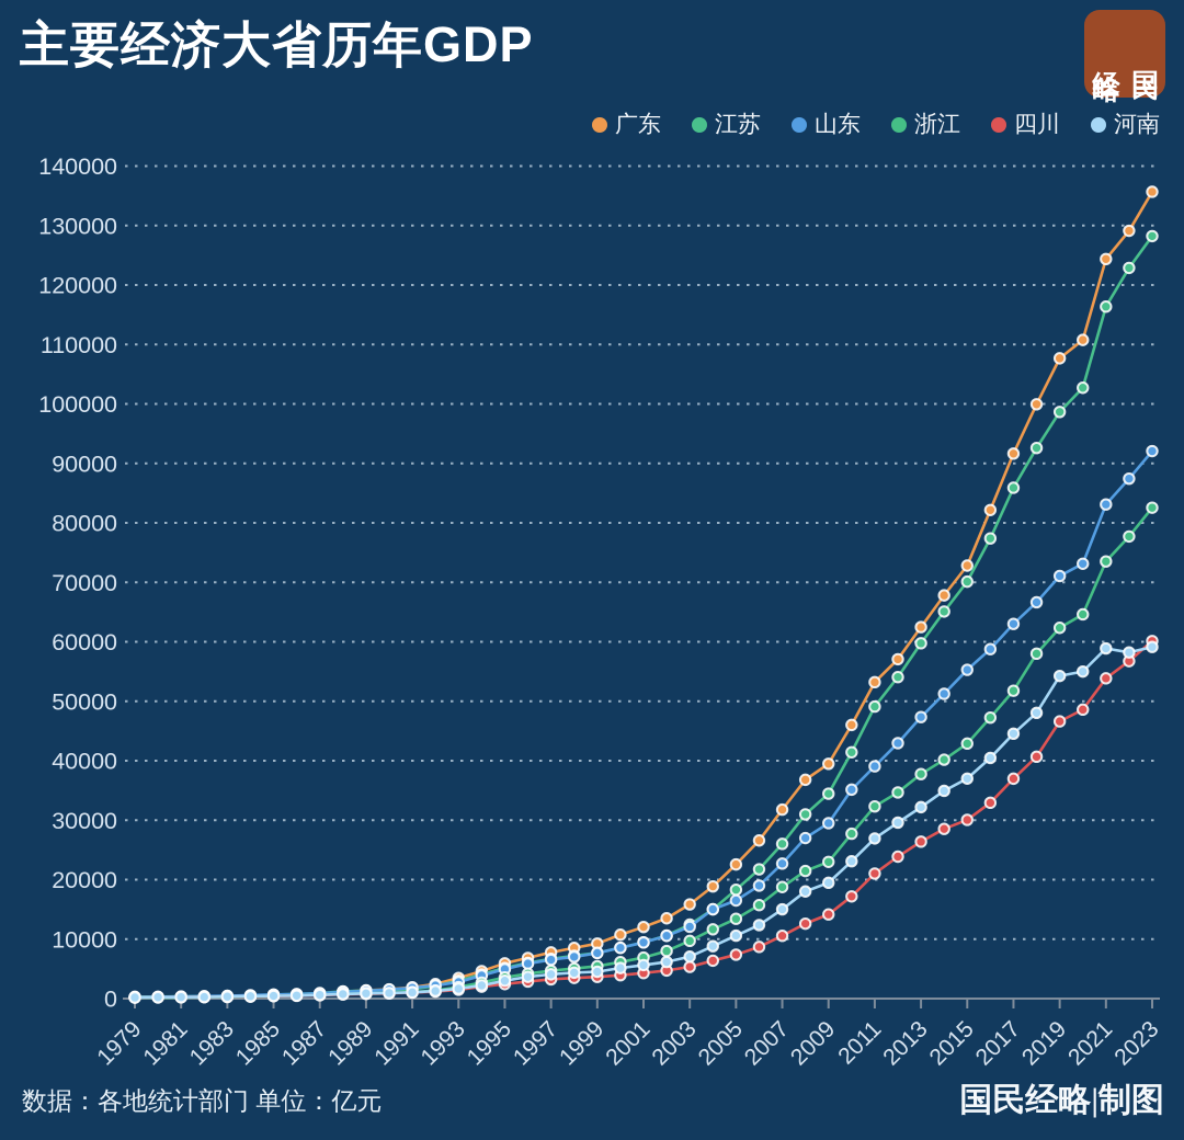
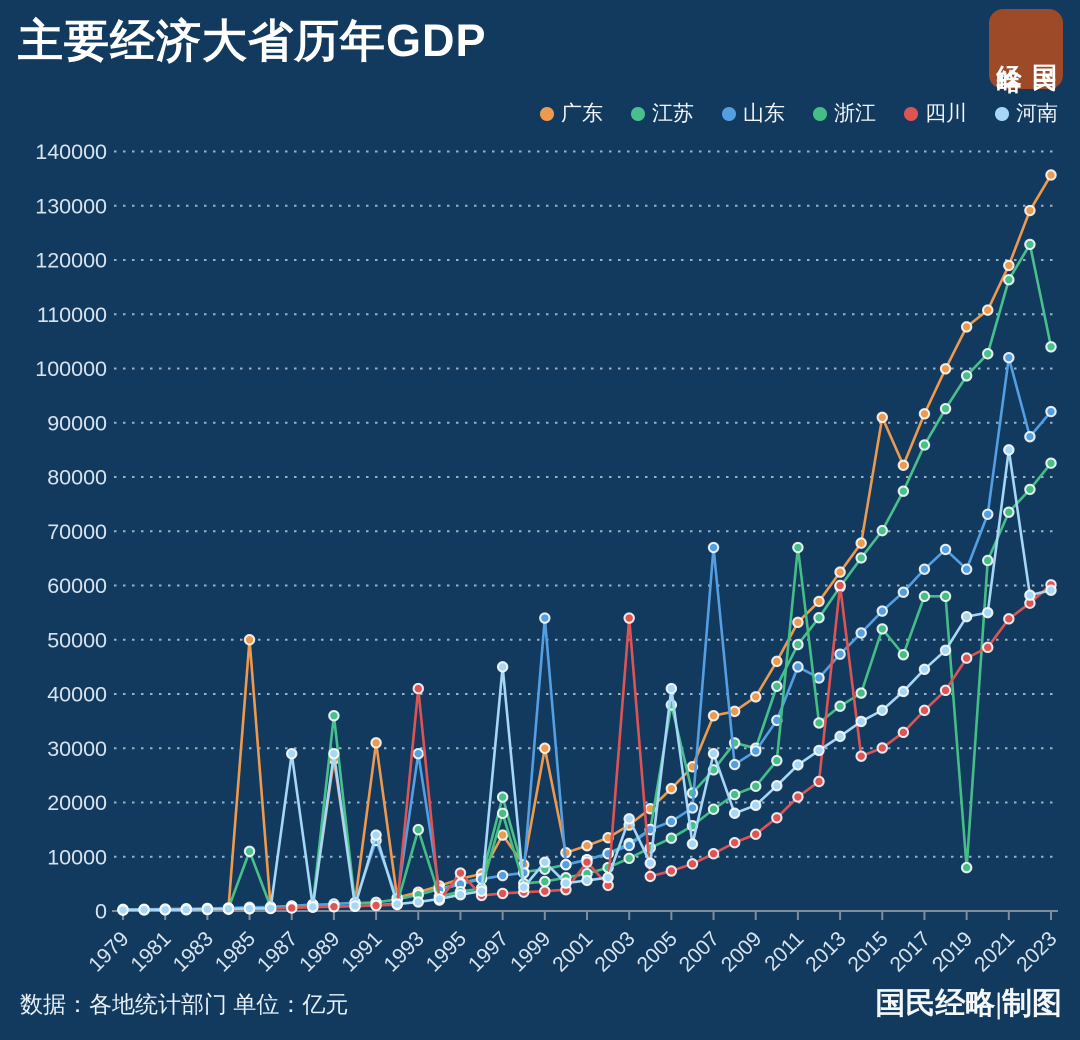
广东/1985: 1000 -> 50000
江苏/1985: 1000 -> 11000
河南/1987: 1000 -> 29000
广东/1989: 1000 -> 28000
江苏/1989: 1000 -> 36000
河南/1989: 1000 -> 29000
广东/1991: 2000 -> 31000
山东/1991: 2000 -> 13000
河南/1991: 1000 -> 14000
山东/1993: 3000 -> 29000
浙江/1993: 2000 -> 15000
四川/1993: 1000 -> 41000
四川/1995: 2000 -> 7000
广东/1997: 8000 -> 14000
江苏/1997: 7000 -> 21000
浙江/1997: 5000 -> 18000
河南/1997: 4000 -> 45000
广东/1999: 9000 -> 30000
山东/1999: 8000 -> 54000
河南/1999: 5000 -> 9000
四川/2001: 4000 -> 9000
四川/2003: 5000 -> 54000
河南/2003: 7000 -> 17000
江苏/2005: 18000 -> 38000
河南/2005: 11000 -> 41000
广东/2007: 32000 -> 36000
山东/2007: 23000 -> 67000
河南/2007: 15000 -> 29000
江苏/2009: 34000 -> 30000
山东/2011: 39000 -> 45000
浙江/2011: 32000 -> 67000
四川/2013: 26000 -> 60000
广东/2015: 73000 -> 91000
浙江/2015: 43000 -> 52000
浙江/2017: 52000 -> 58000
山东/2019: 71000 -> 63000
浙江/2019: 62000 -> 8000
广东/2021: 124000 -> 119000
山东/2021: 83000 -> 102000
河南/2021: 59000 -> 85000
江苏/2023: 128000 -> 104000
